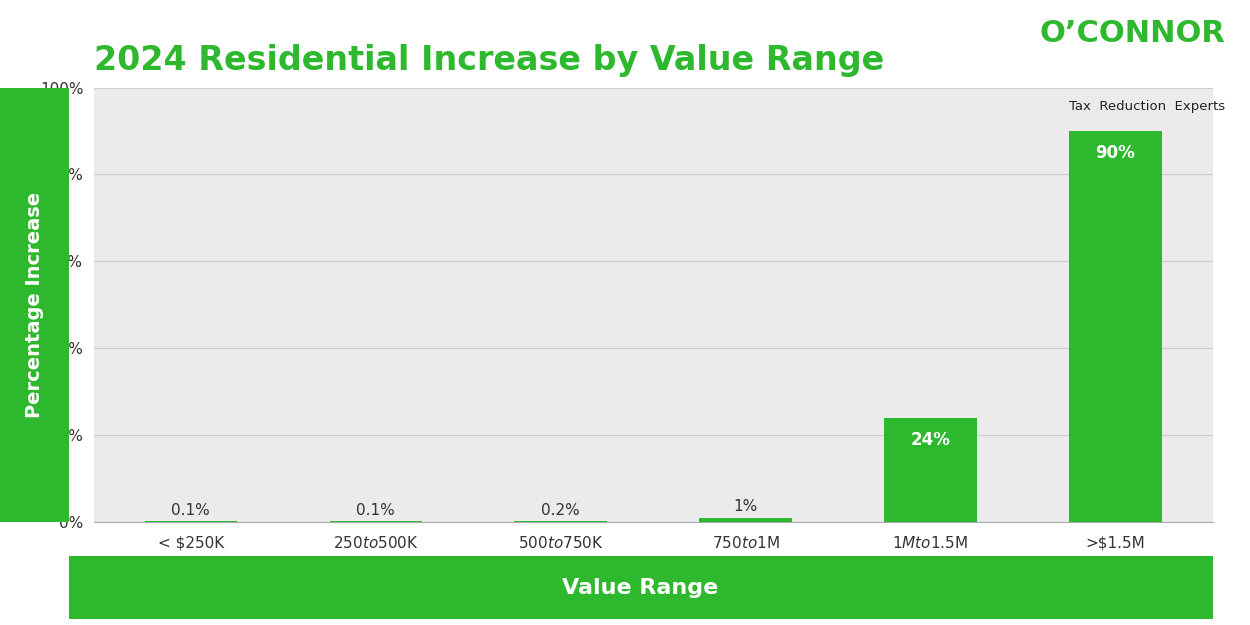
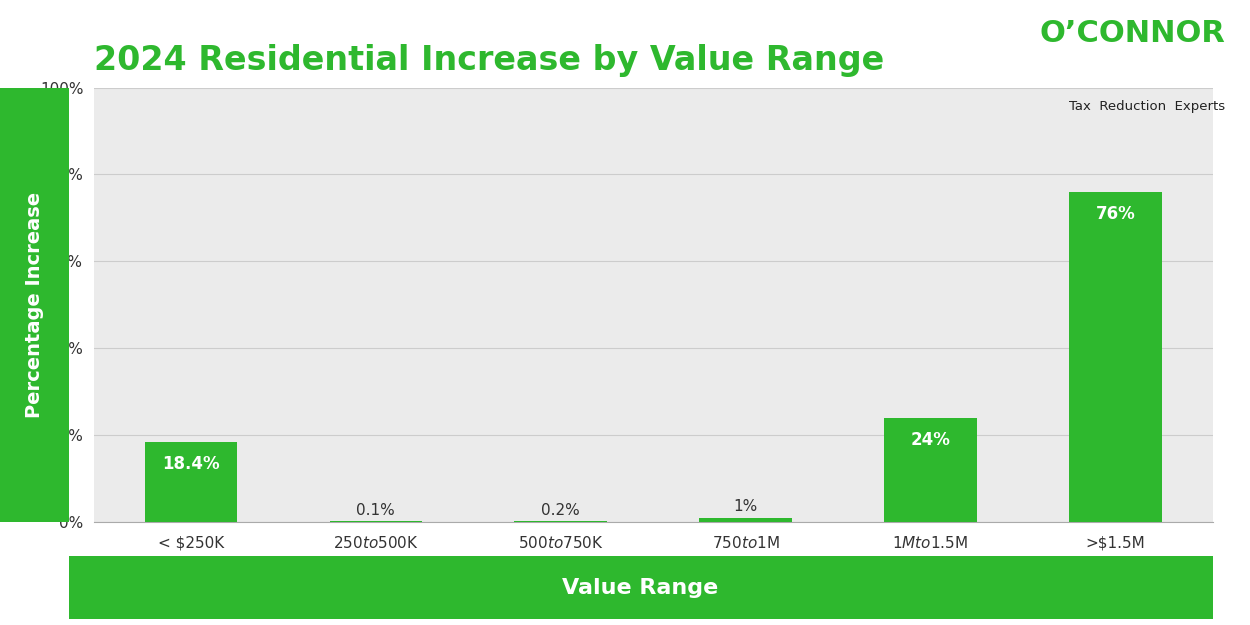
< $250K: 0.1% -> 18.4%
>$1.5M: 90% -> 76%
